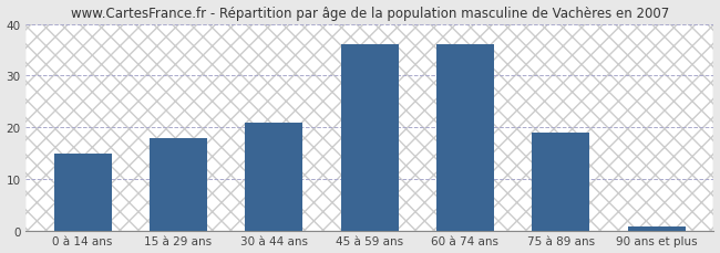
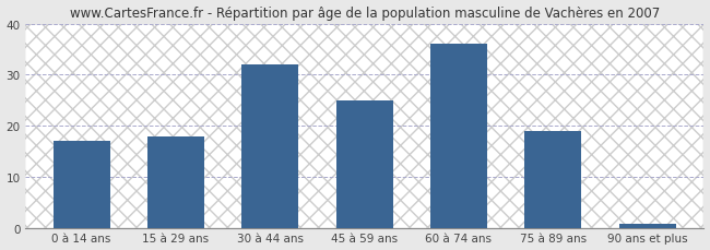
0 à 14 ans: 15 -> 17
30 à 44 ans: 21 -> 32
45 à 59 ans: 36 -> 25
